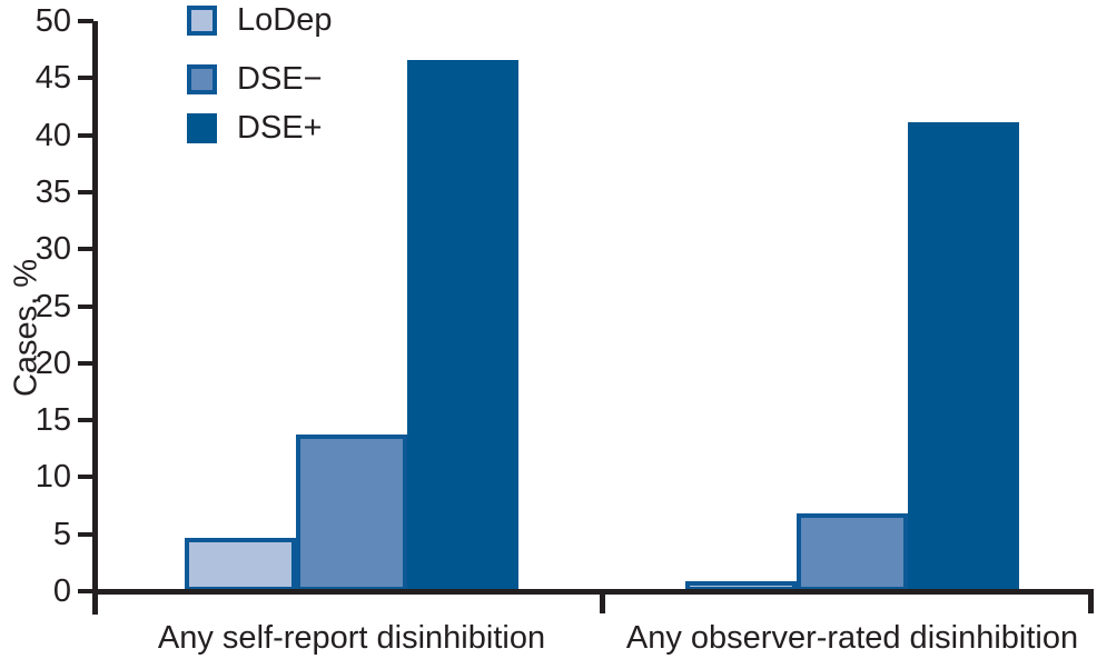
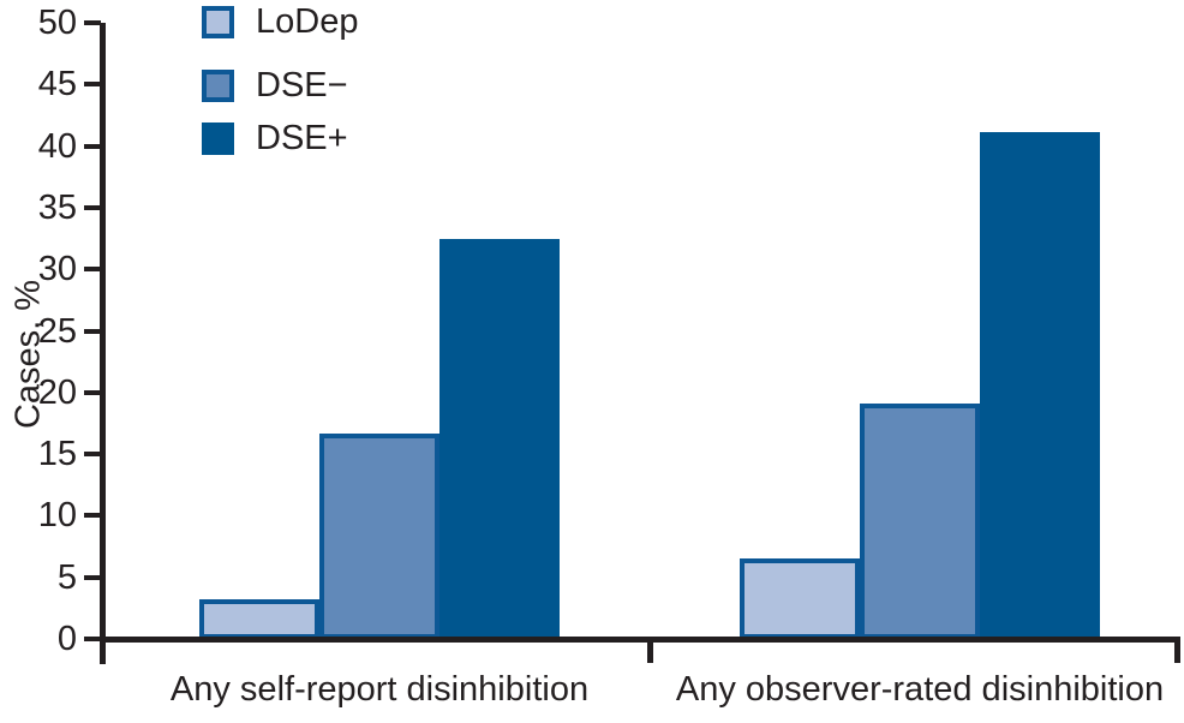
LoDep/Any self-report disinhibition: 4.7 -> 3.2
DSE−/Any self-report disinhibition: 13.7 -> 16.7
DSE+/Any self-report disinhibition: 46.6 -> 32.5
LoDep/Any observer-rated disinhibition: 0.9 -> 6.5
DSE−/Any observer-rated disinhibition: 6.8 -> 19.1
